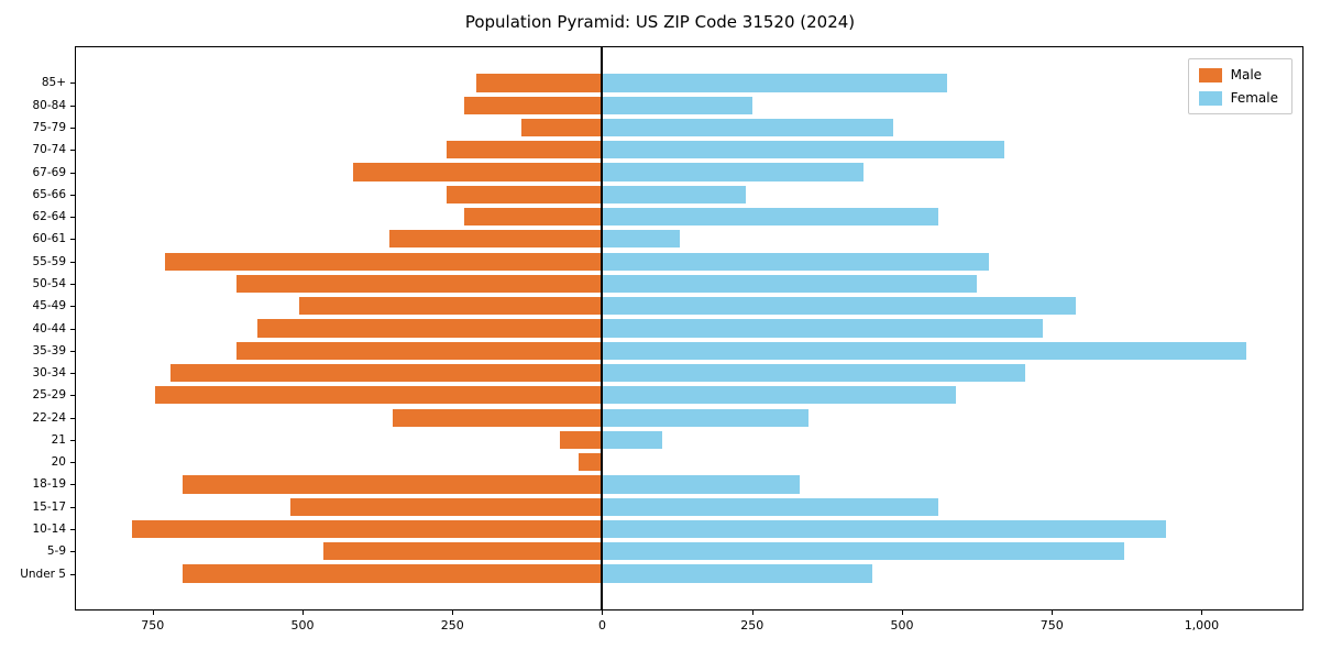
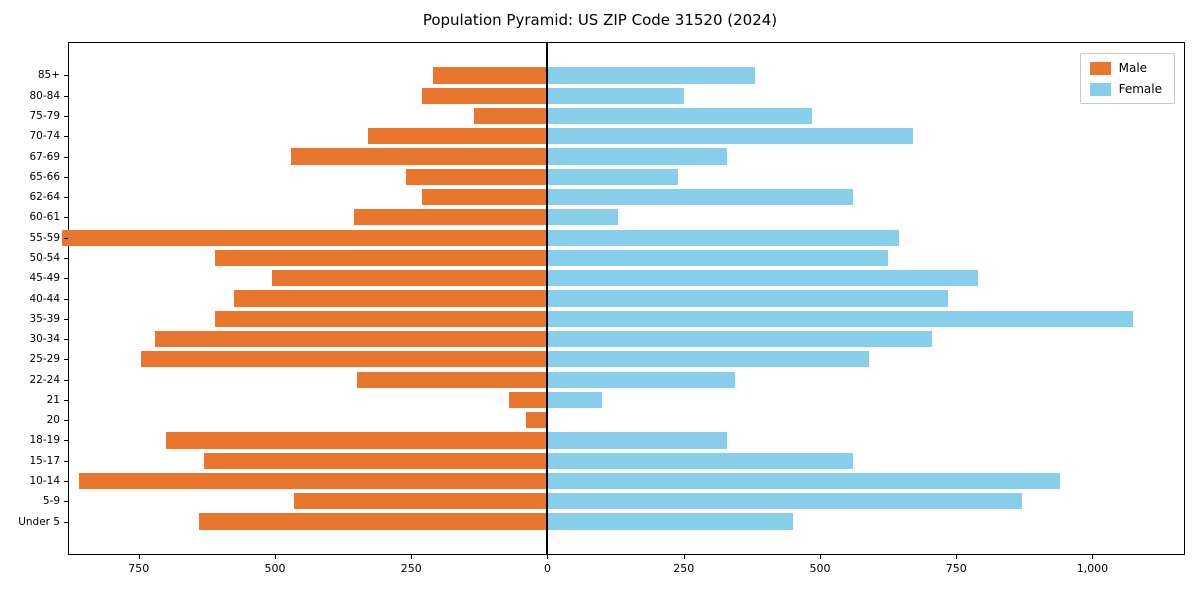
Female/85+: 580 -> 380
Male/70-74: 260 -> 330
Male/67-69: 420 -> 470
Female/67-69: 440 -> 330
Male/55-59: 730 -> 890
Male/15-17: 520 -> 630
Male/10-14: 780 -> 860
Male/Under 5: 700 -> 640
